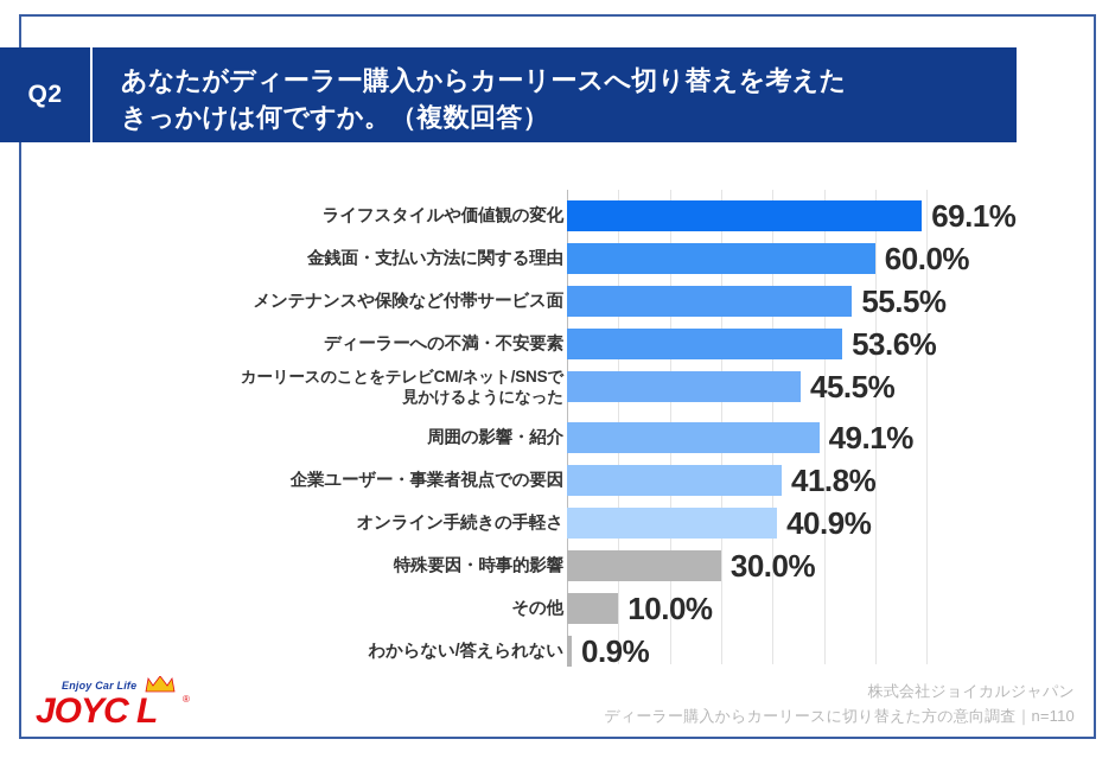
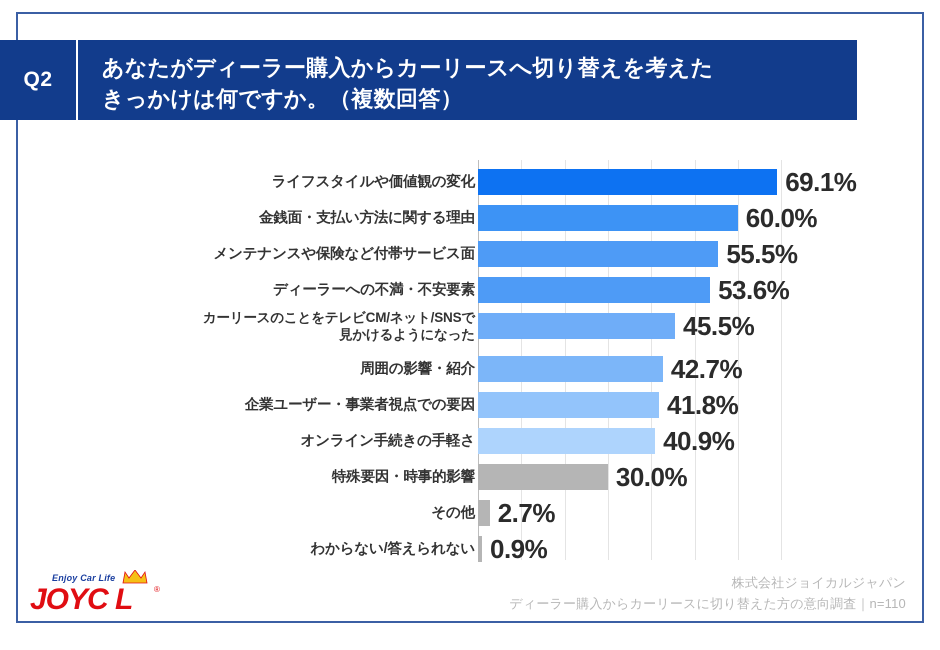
周囲の影響・紹介: 49.1% -> 42.7%
その他: 10.0% -> 2.7%
